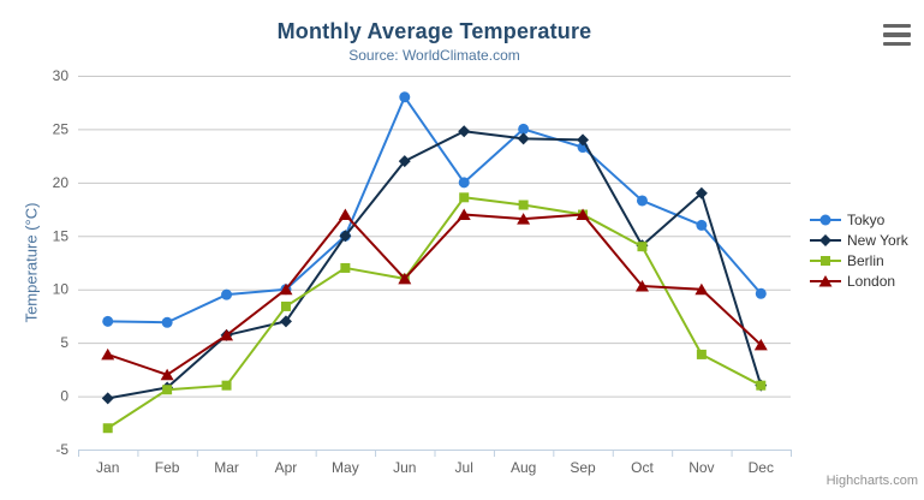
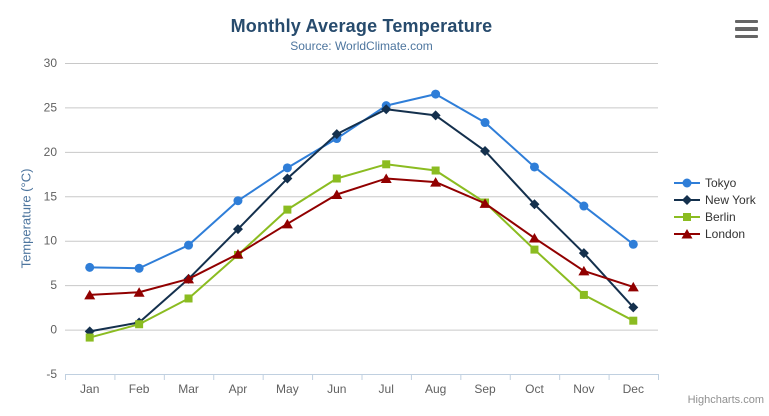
Berlin/Jan: -3 -> -1
London/Feb: 2 -> 4
Berlin/Mar: 1 -> 4
Tokyo/Apr: 10 -> 14
New York/Apr: 7 -> 11
London/Apr: 10 -> 8
Tokyo/May: 15 -> 18
New York/May: 15 -> 17
Berlin/May: 12 -> 14
London/May: 17 -> 12
Tokyo/Jun: 28 -> 22
Berlin/Jun: 11 -> 17
London/Jun: 11 -> 15
Tokyo/Jul: 20 -> 25
Tokyo/Aug: 25 -> 26
New York/Sep: 24 -> 20
Berlin/Sep: 17 -> 14
London/Sep: 17 -> 14
Berlin/Oct: 14 -> 9
Tokyo/Nov: 16 -> 14
New York/Nov: 19 -> 9
London/Nov: 10 -> 7
New York/Dec: 1 -> 2
